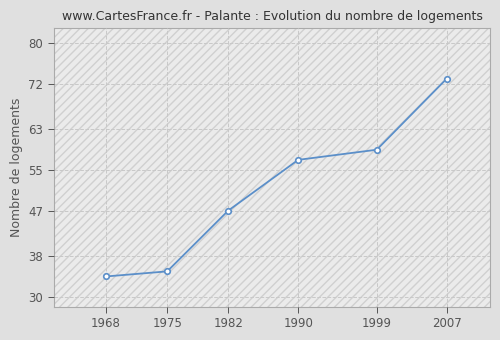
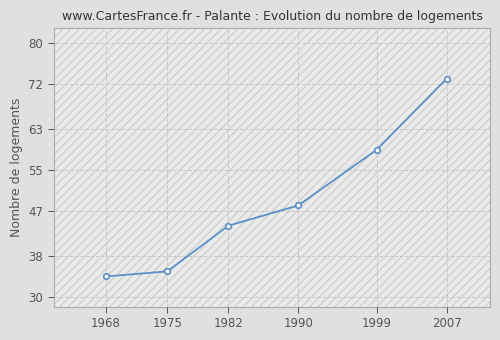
1982: 47 -> 44
1990: 57 -> 48
